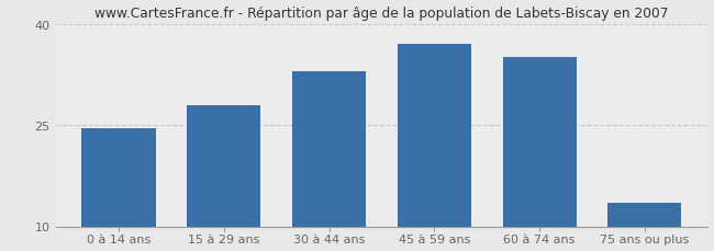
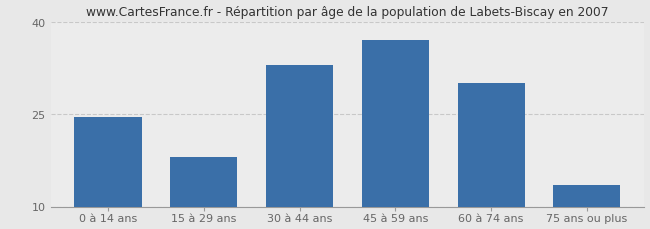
15 à 29 ans: 28.0 -> 18.0
60 à 74 ans: 35.0 -> 30.0
